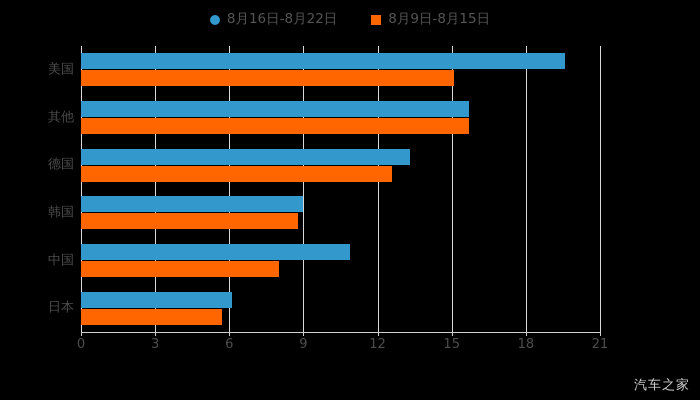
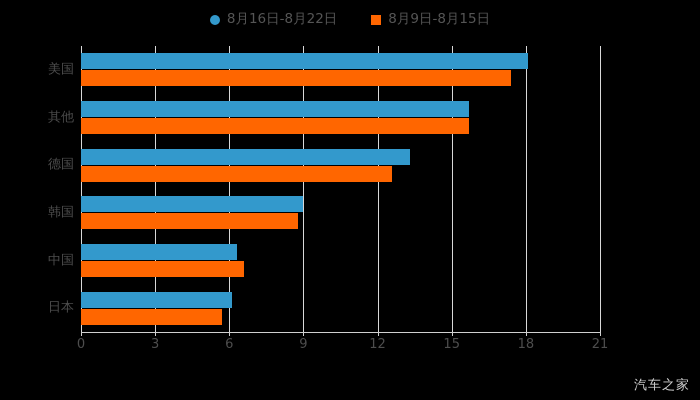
8月16日-8月22日/美国: 19.6 -> 18.1
8月9日-8月15日/美国: 15.1 -> 17.4
8月16日-8月22日/中国: 10.9 -> 6.3
8月9日-8月15日/中国: 8.0 -> 6.6
